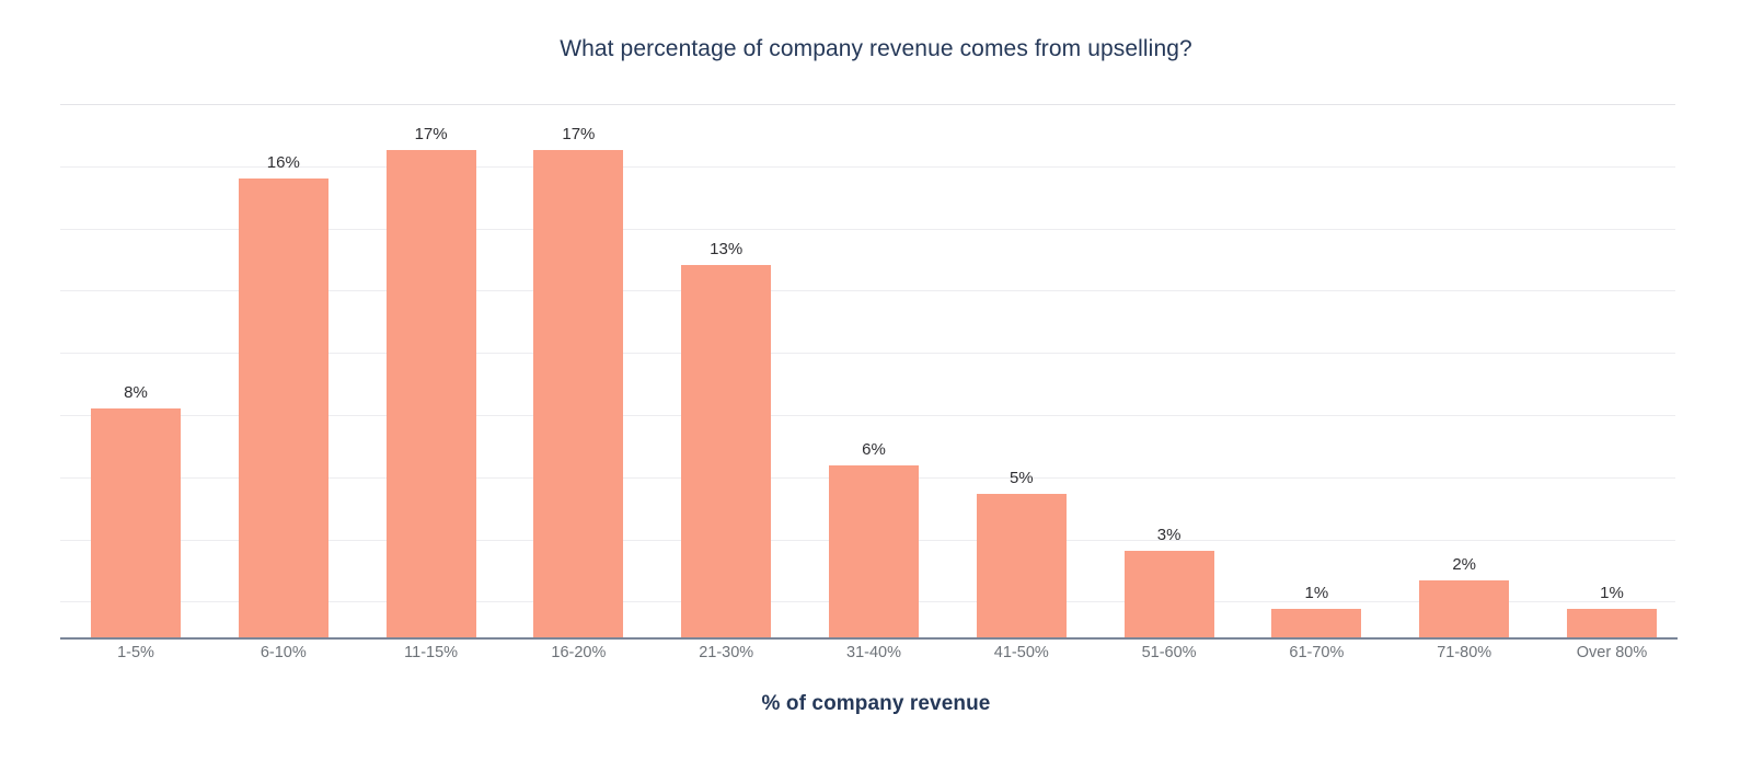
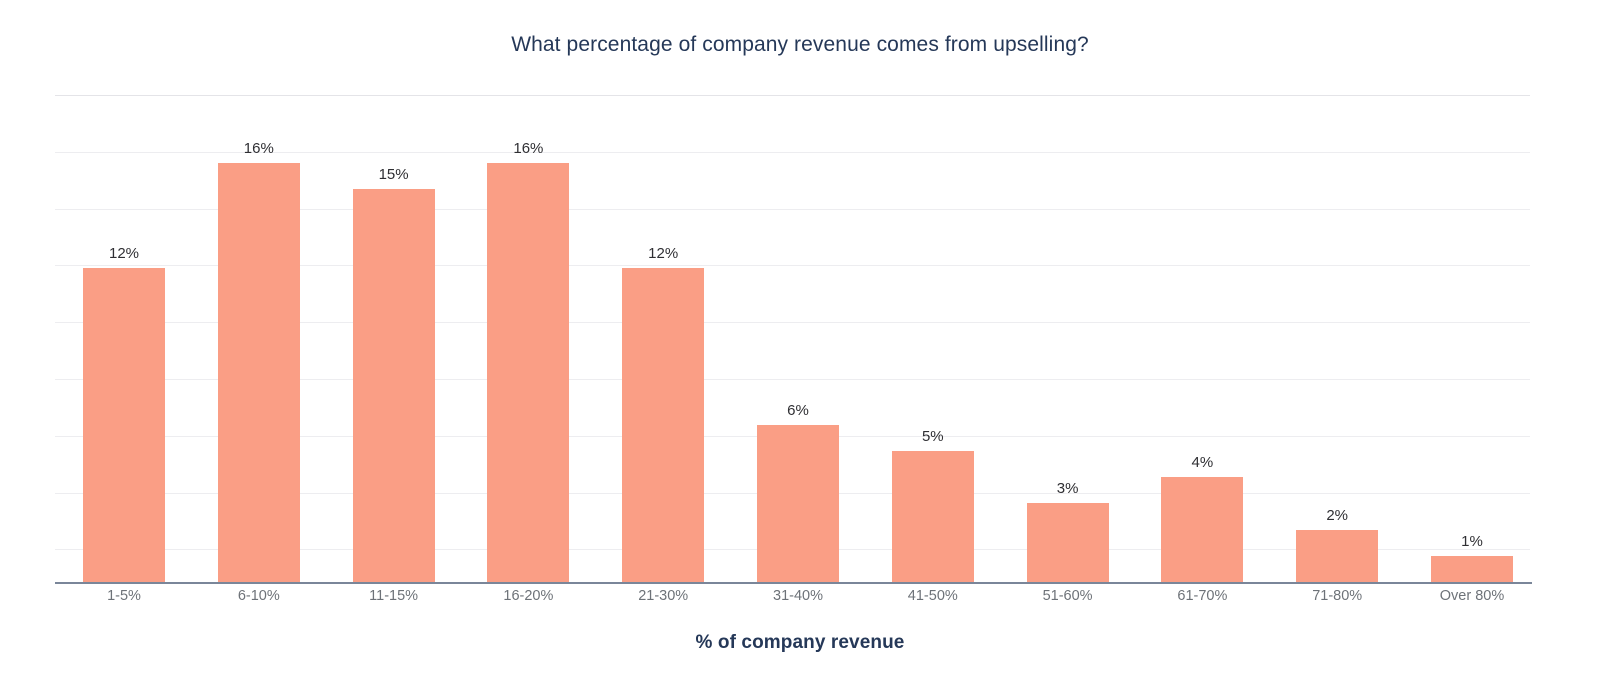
1-5%: 8% -> 12%
11-15%: 17% -> 15%
16-20%: 17% -> 16%
21-30%: 13% -> 12%
61-70%: 1% -> 4%
